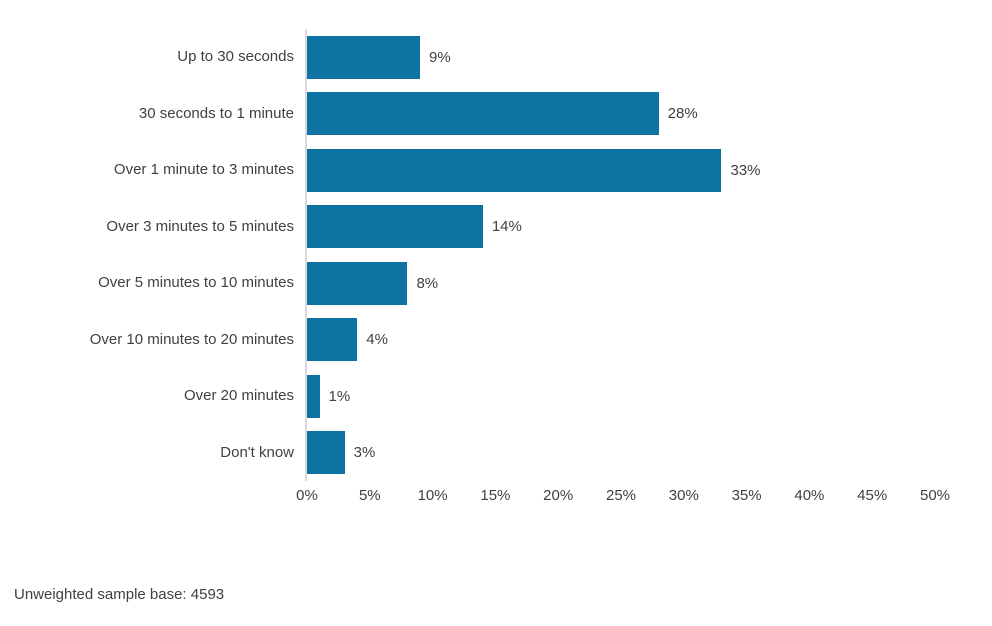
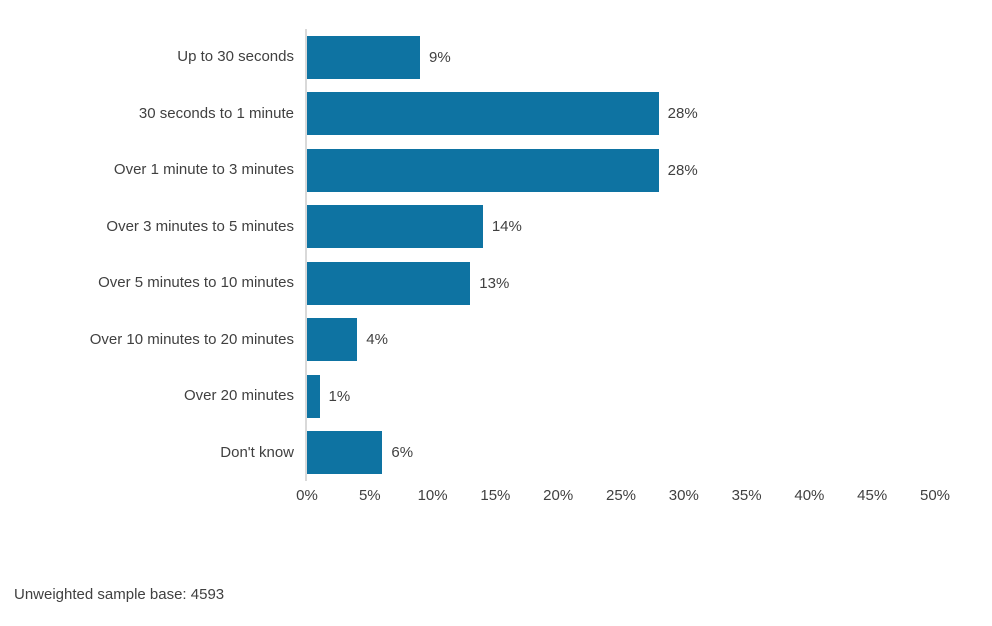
Over 1 minute to 3 minutes: 33% -> 28%
Over 5 minutes to 10 minutes: 8% -> 13%
Don't know: 3% -> 6%
